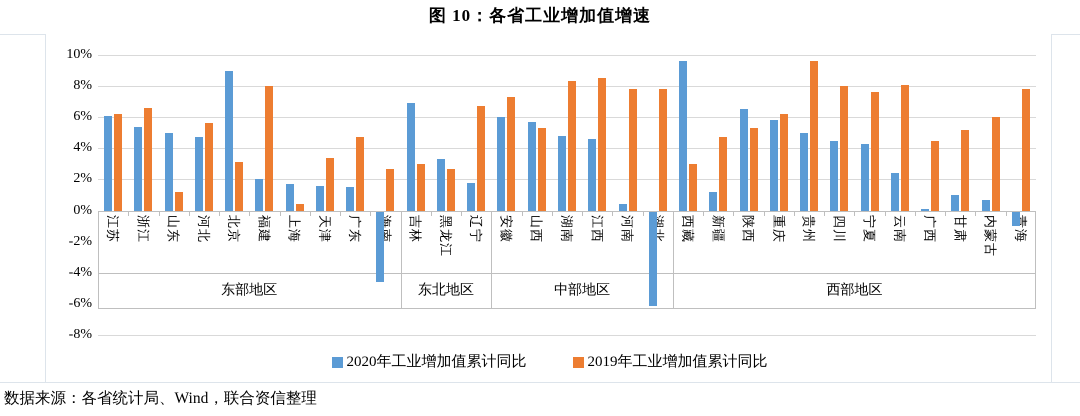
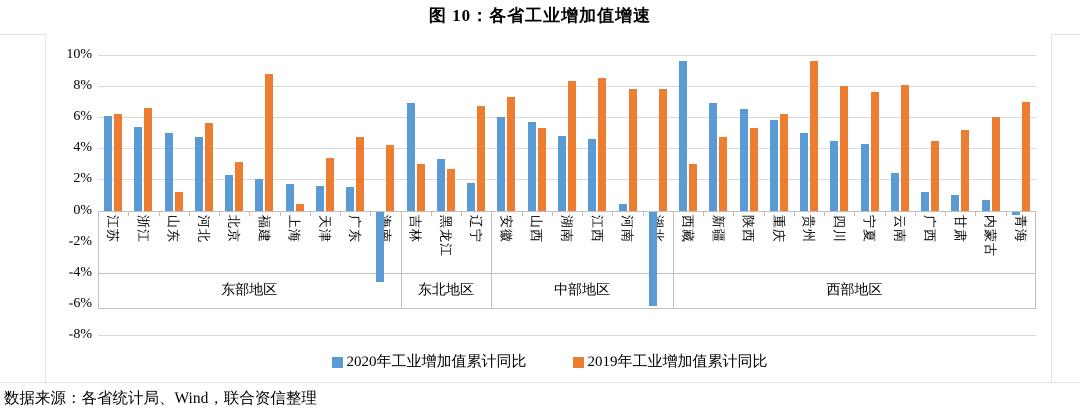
2020年工业增加值累计同比/北京: 9.0% -> 2.3%
2019年工业增加值累计同比/福建: 8.0% -> 8.8%
2019年工业增加值累计同比/海南: 2.7% -> 4.2%
2020年工业增加值累计同比/新疆: 1.2% -> 6.9%
2020年工业增加值累计同比/广西: 0.1% -> 1.2%
2020年工业增加值累计同比/青海: -0.9% -> -0.2%
2019年工业增加值累计同比/青海: 7.8% -> 7.0%
